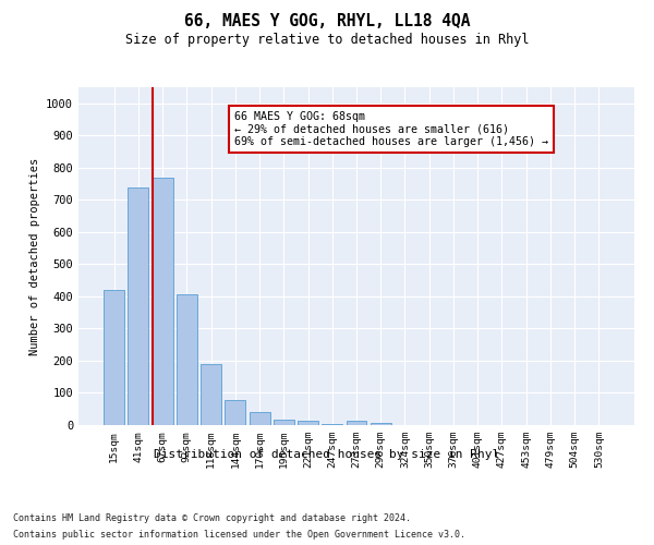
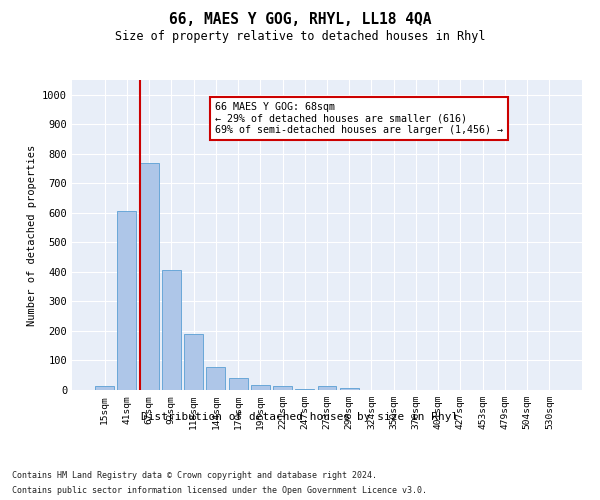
15sqm: 420 -> 15
41sqm: 740 -> 605
